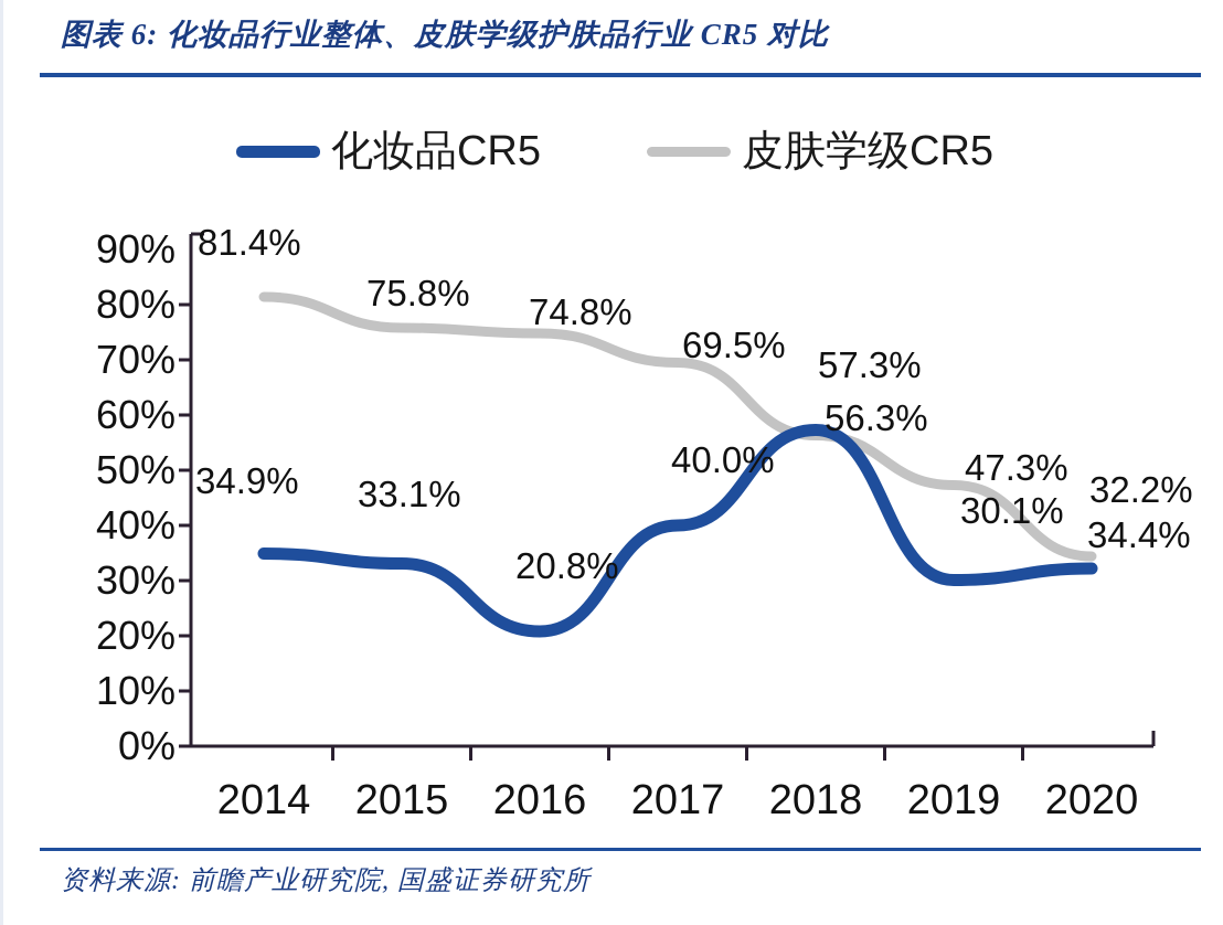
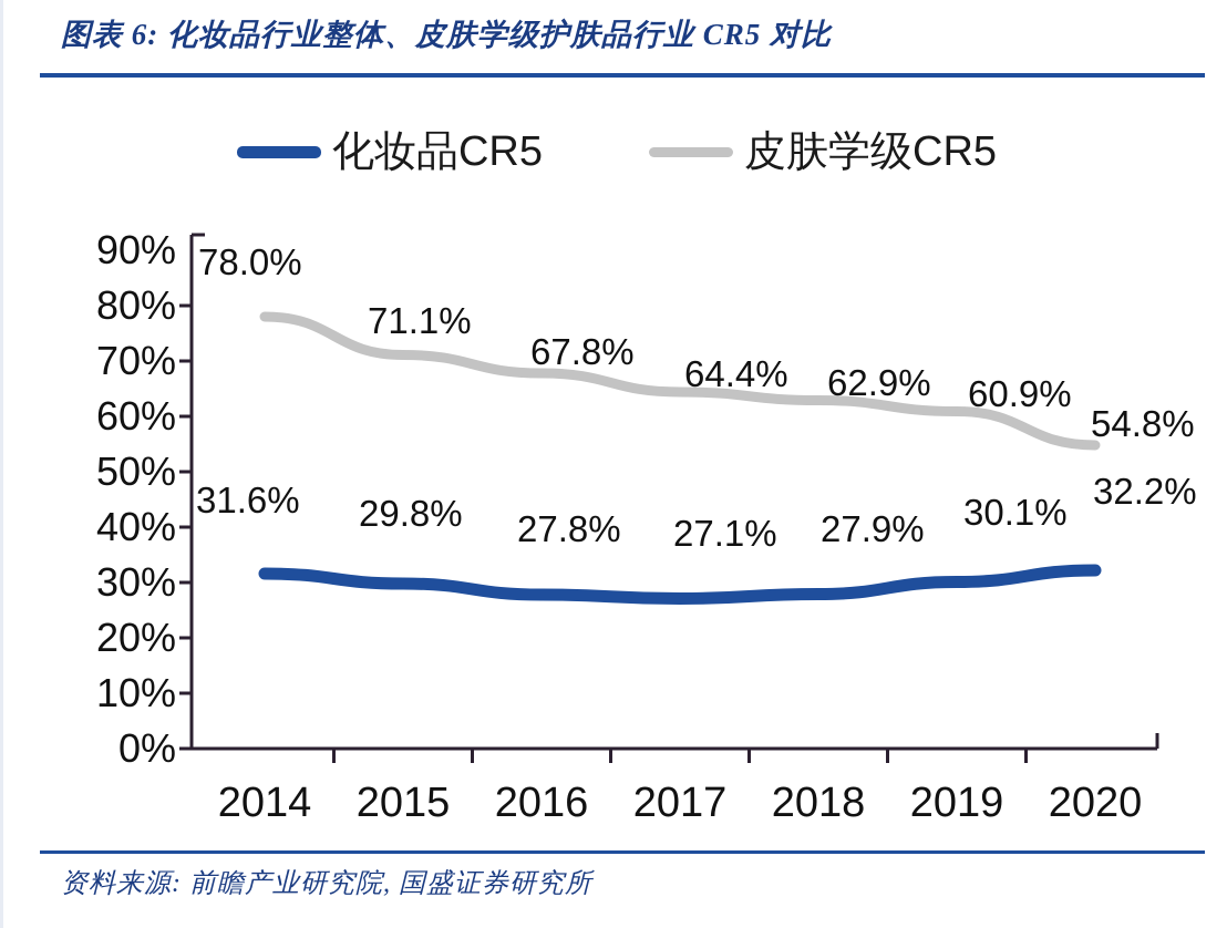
化妆品CR5/2014: 34.9% -> 31.6%
皮肤学级CR5/2014: 81.4% -> 78.0%
化妆品CR5/2015: 33.1% -> 29.8%
皮肤学级CR5/2015: 75.8% -> 71.1%
化妆品CR5/2016: 20.8% -> 27.8%
皮肤学级CR5/2016: 74.8% -> 67.8%
化妆品CR5/2017: 40.0% -> 27.1%
皮肤学级CR5/2017: 69.5% -> 64.4%
化妆品CR5/2018: 57.3% -> 27.9%
皮肤学级CR5/2018: 56.3% -> 62.9%
皮肤学级CR5/2019: 47.3% -> 60.9%
皮肤学级CR5/2020: 34.4% -> 54.8%
